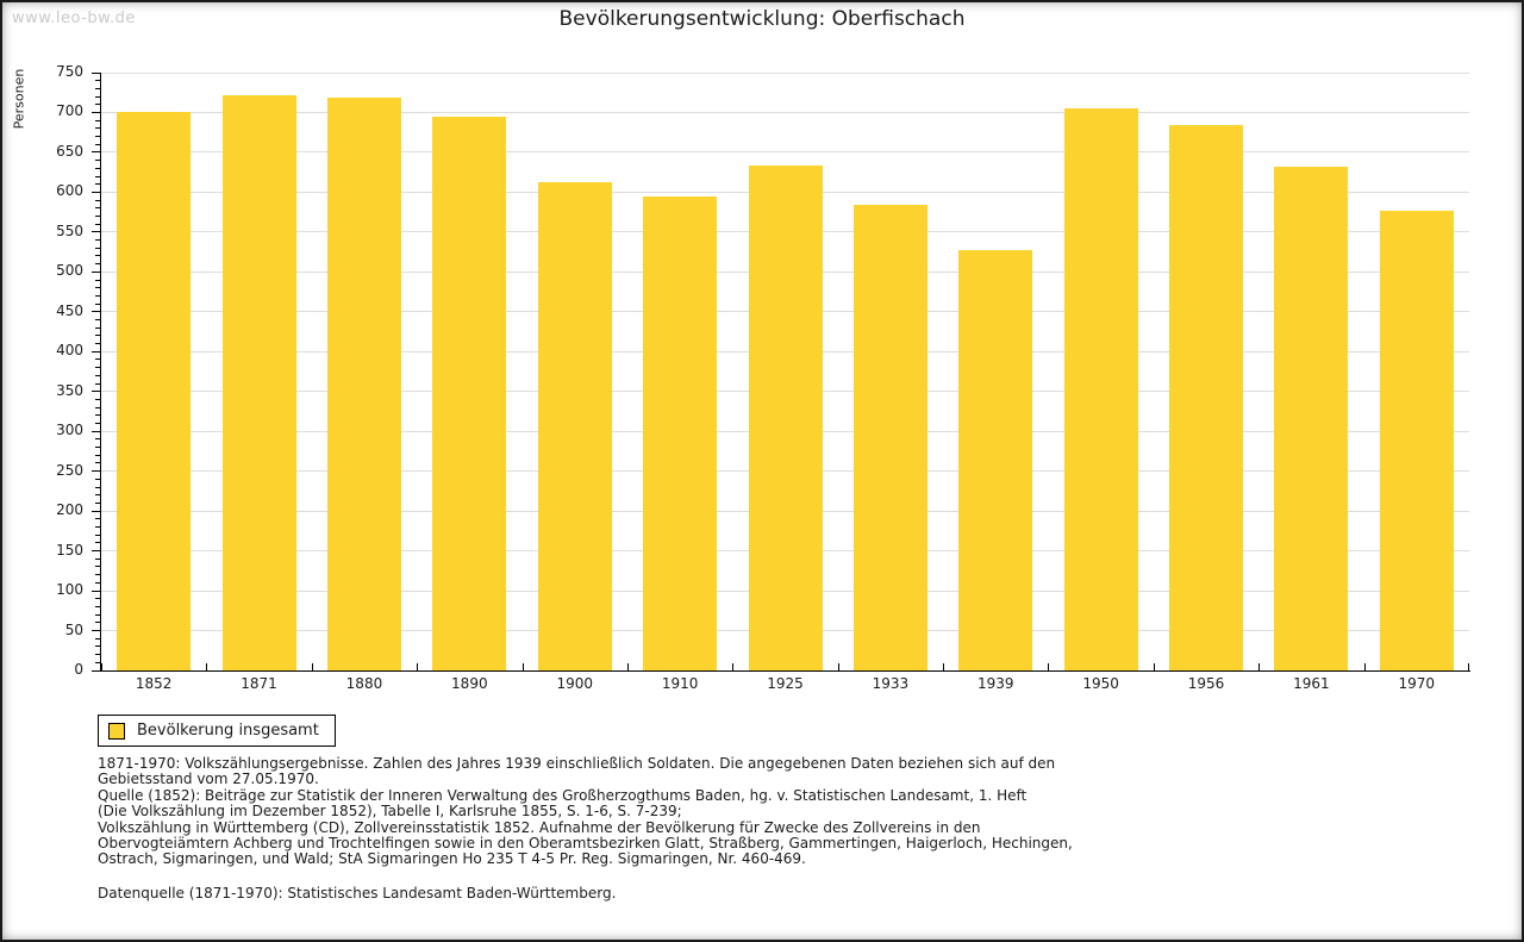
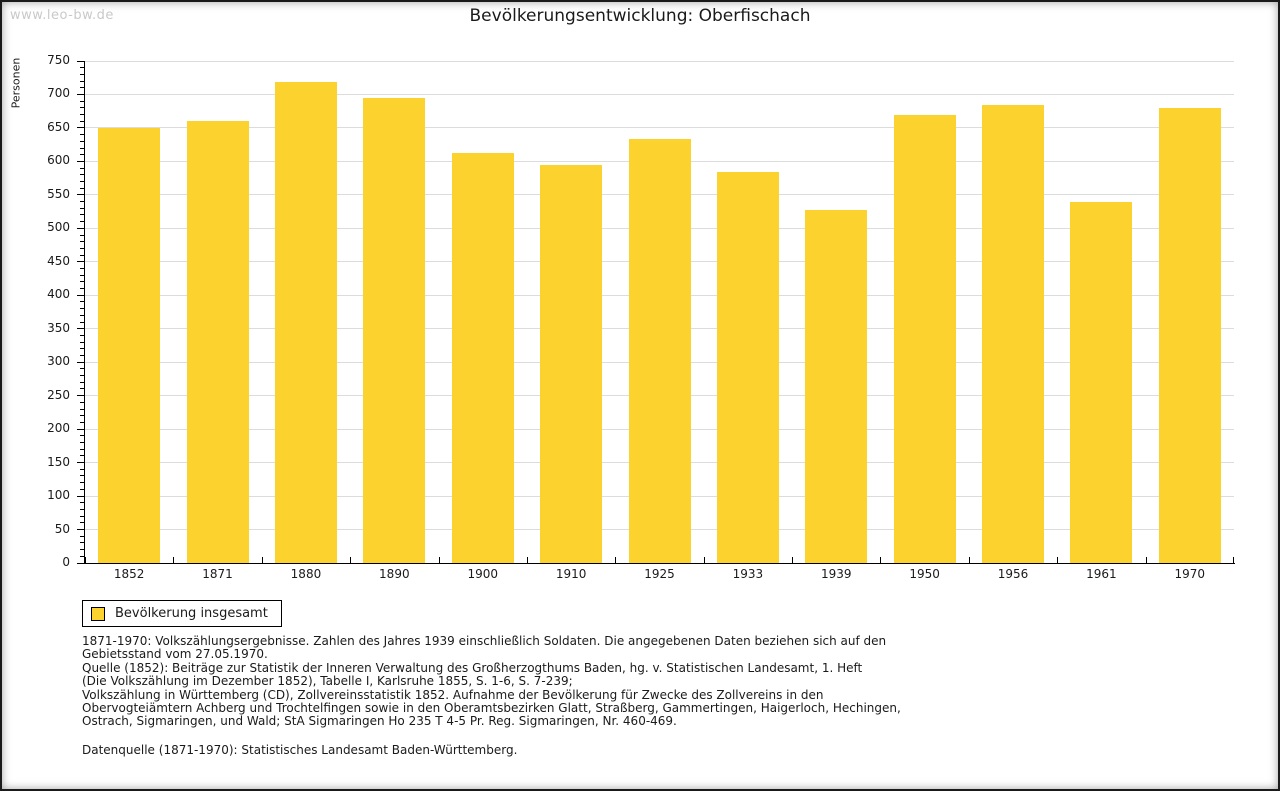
1852: 700 -> 650
1871: 720 -> 660
1950: 700 -> 670
1961: 630 -> 540
1970: 580 -> 680
